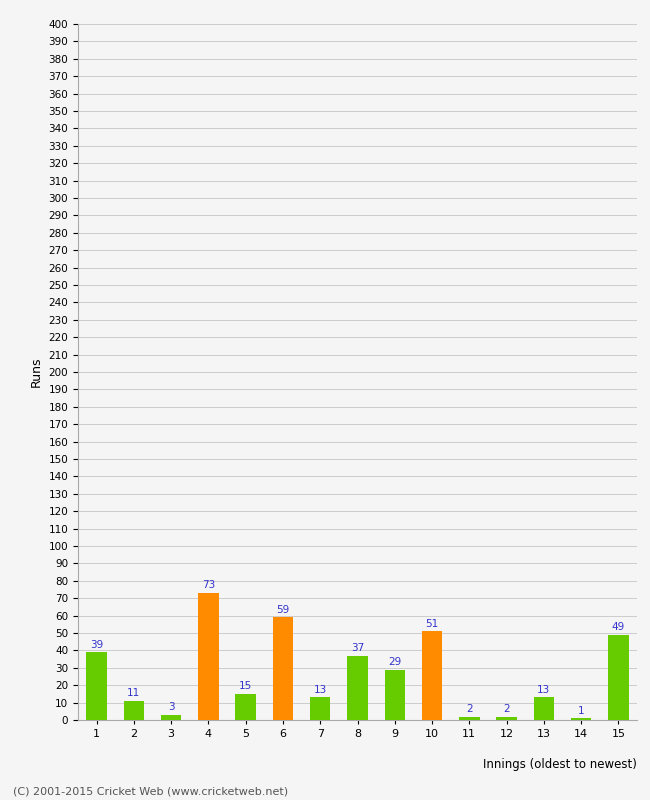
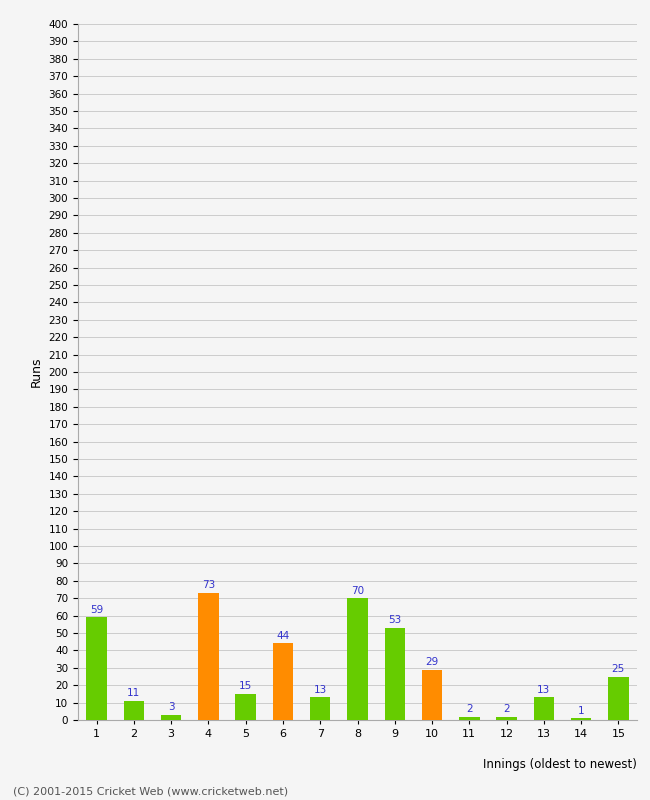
1: 39 -> 59
6: 59 -> 44
8: 37 -> 70
9: 29 -> 53
10: 51 -> 29
15: 49 -> 25
